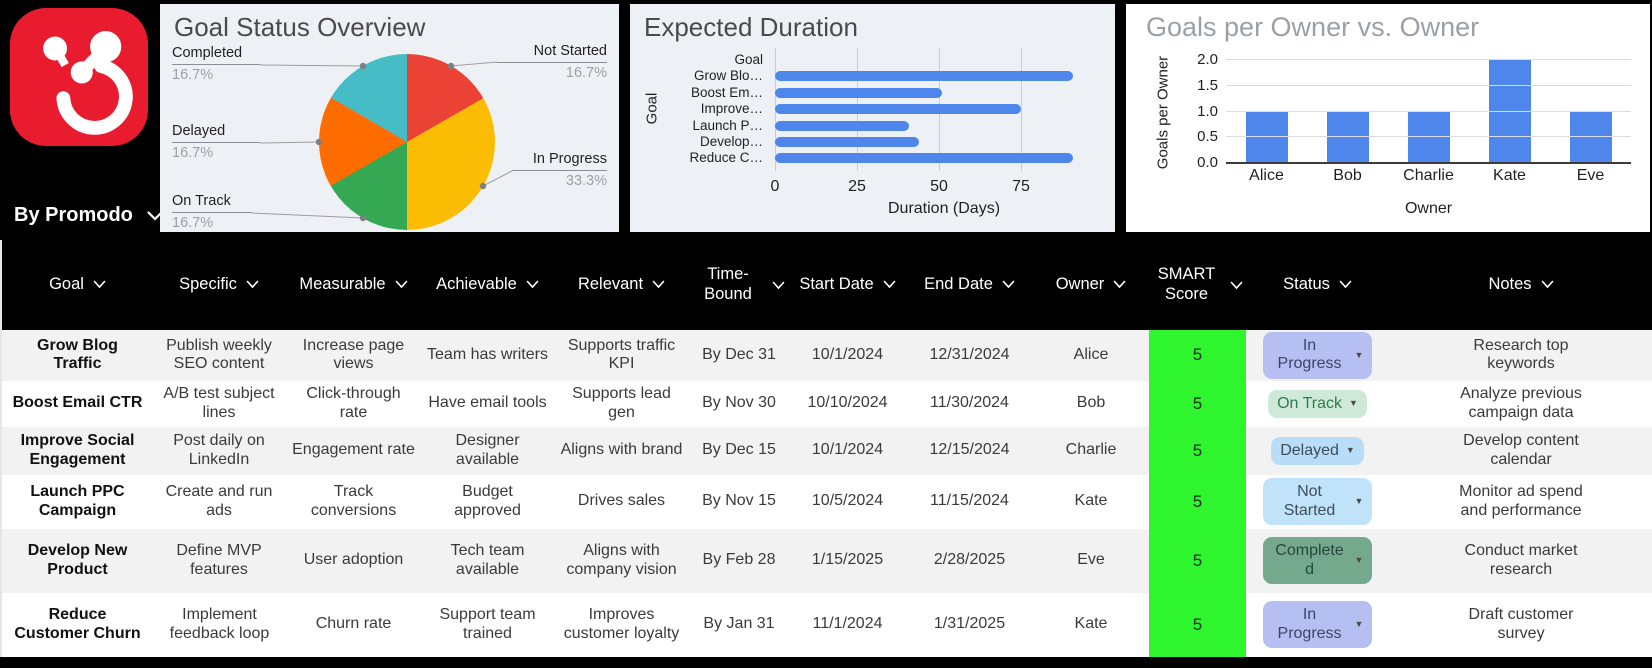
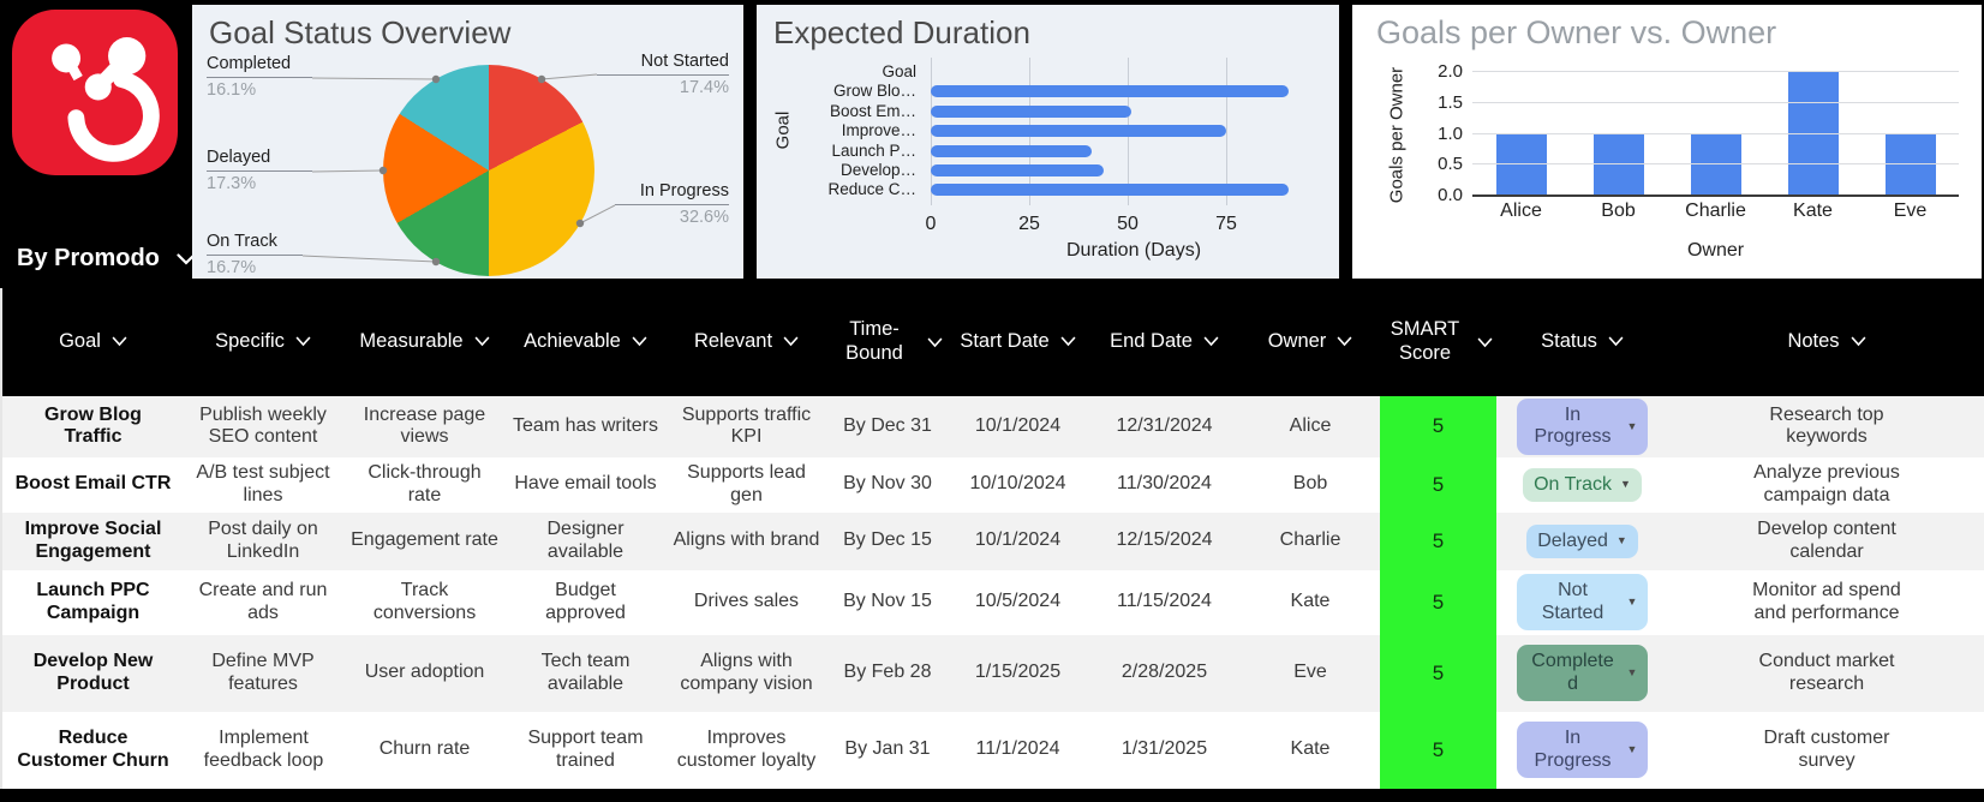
Goal Status Overview/Not Started: 16.7% -> 17.4%
Goal Status Overview/In Progress: 33.3% -> 32.6%
Goal Status Overview/Delayed: 16.7% -> 17.3%
Goal Status Overview/Completed: 16.7% -> 16.1%
